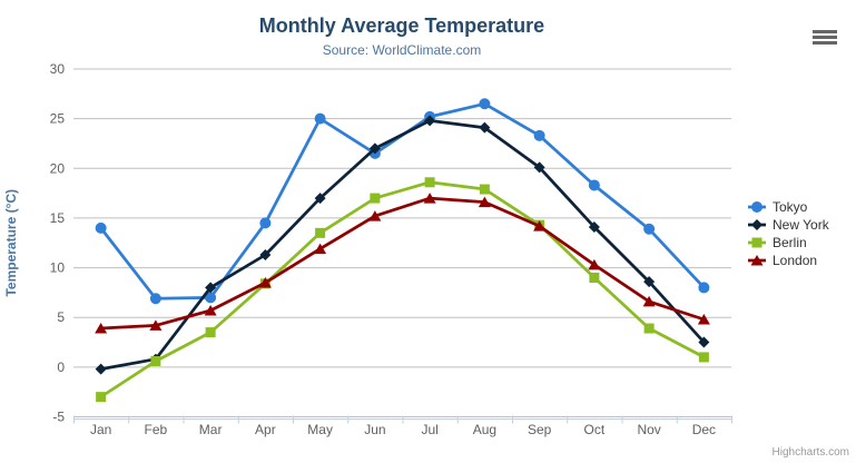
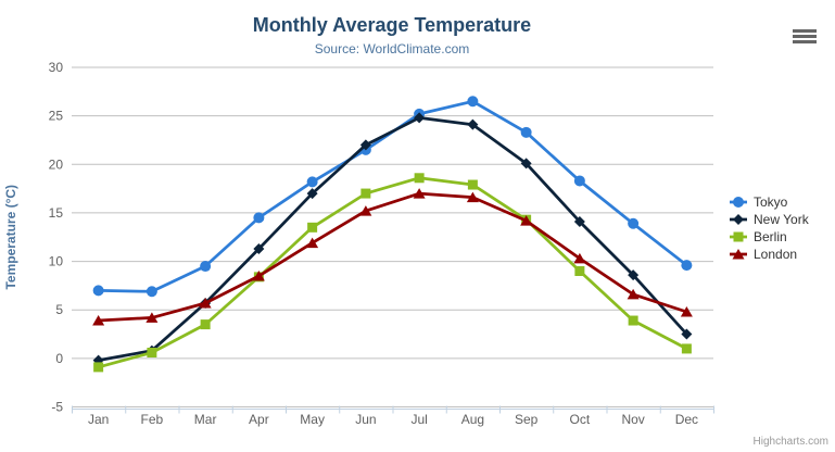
Tokyo/Jan: 14 -> 7
Berlin/Jan: -3 -> -1
Tokyo/Mar: 7 -> 10
New York/Mar: 8 -> 6
Tokyo/May: 25 -> 18
Tokyo/Dec: 8 -> 10
